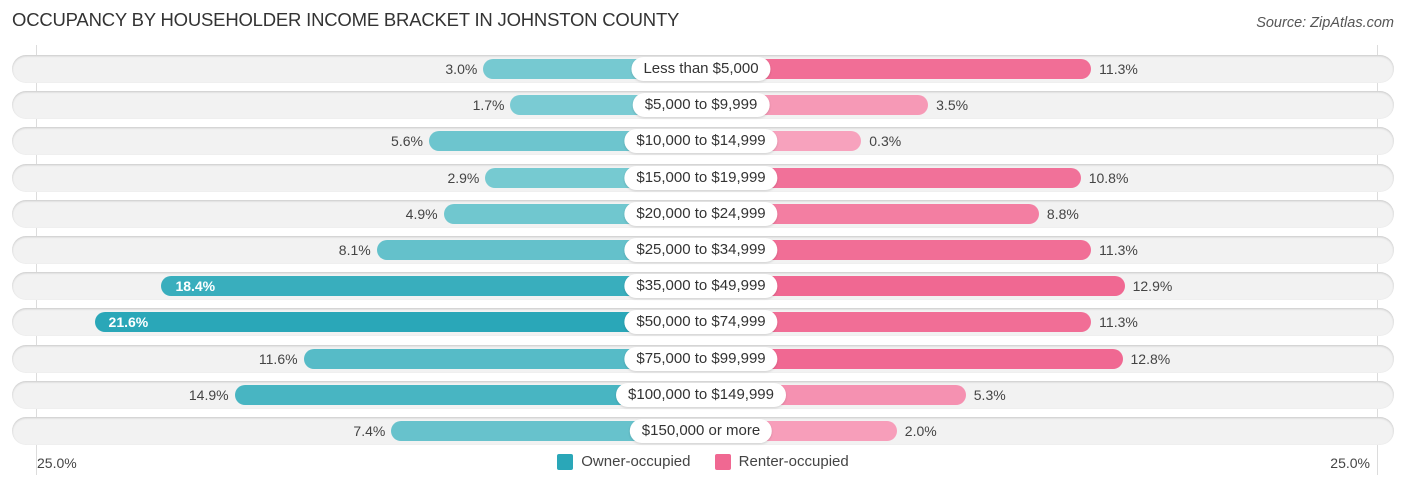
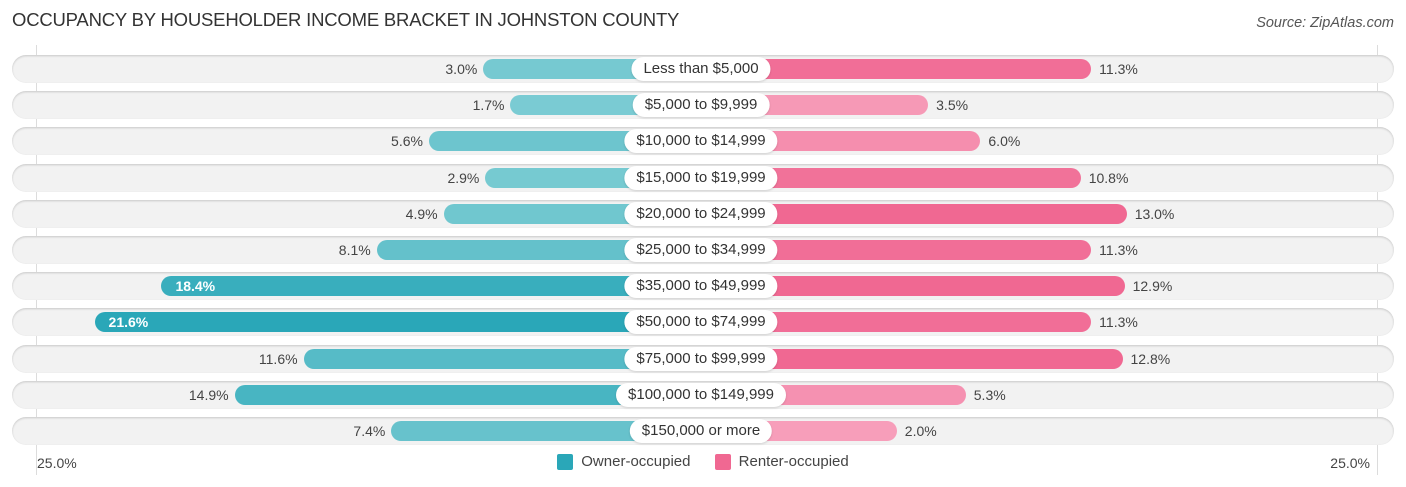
Renter-occupied/$10,000 to $14,999: 0.3% -> 6.0%
Renter-occupied/$20,000 to $24,999: 8.8% -> 13.0%
